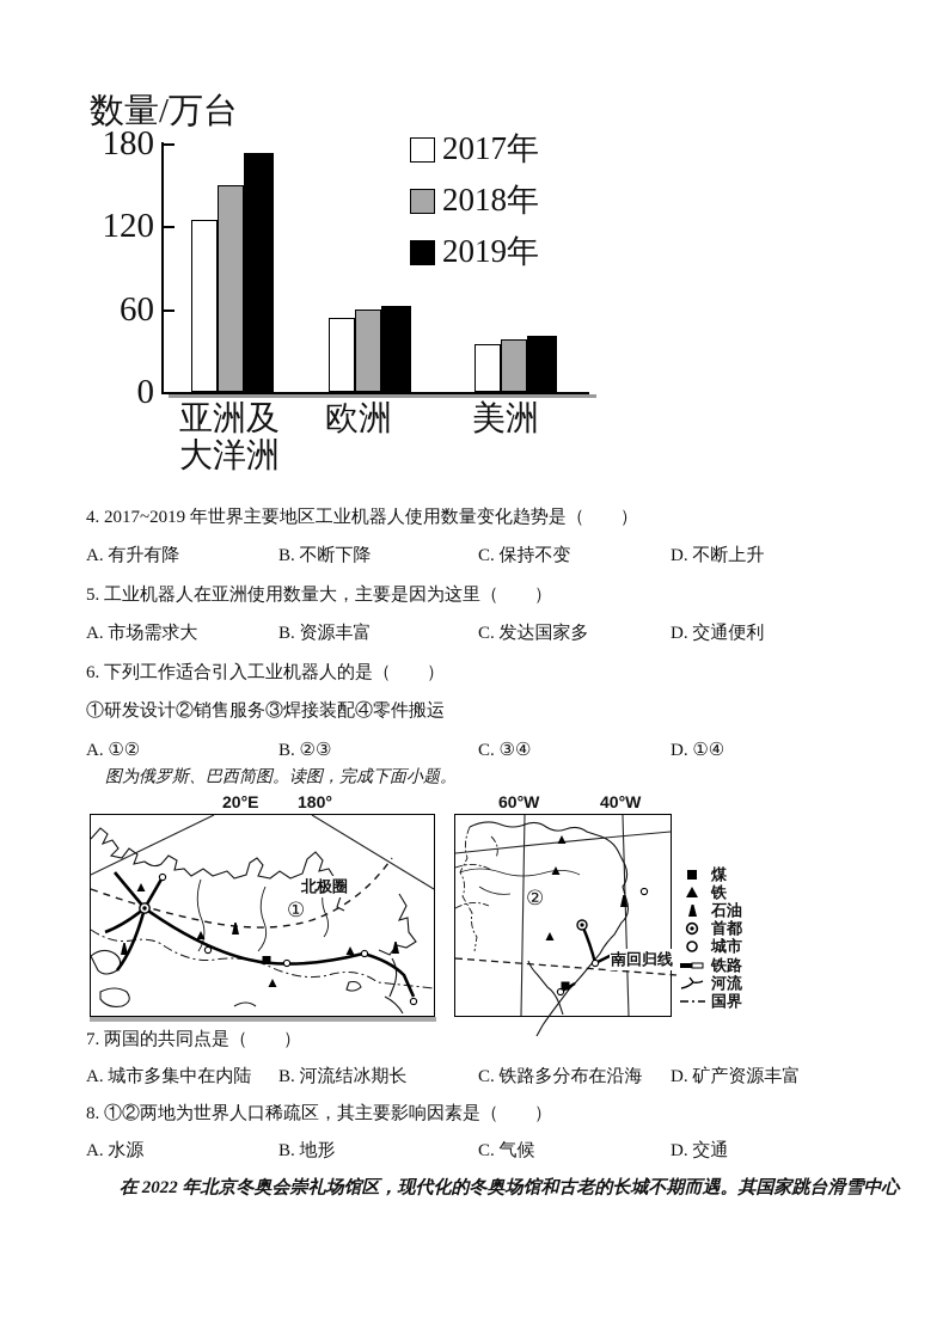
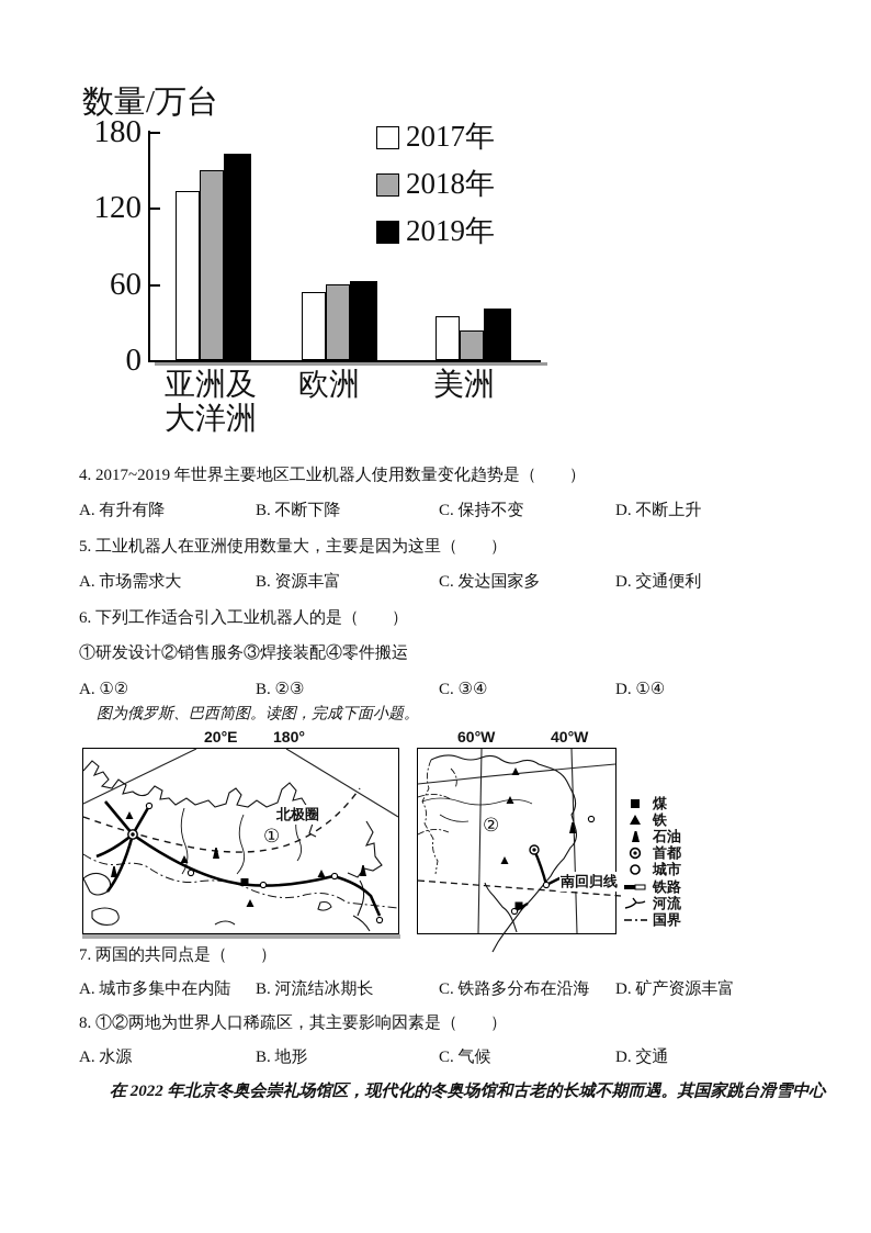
2017年/亚洲及大洋洲: 125 -> 133
2019年/亚洲及大洋洲: 173 -> 163
2018年/美洲: 38 -> 23
